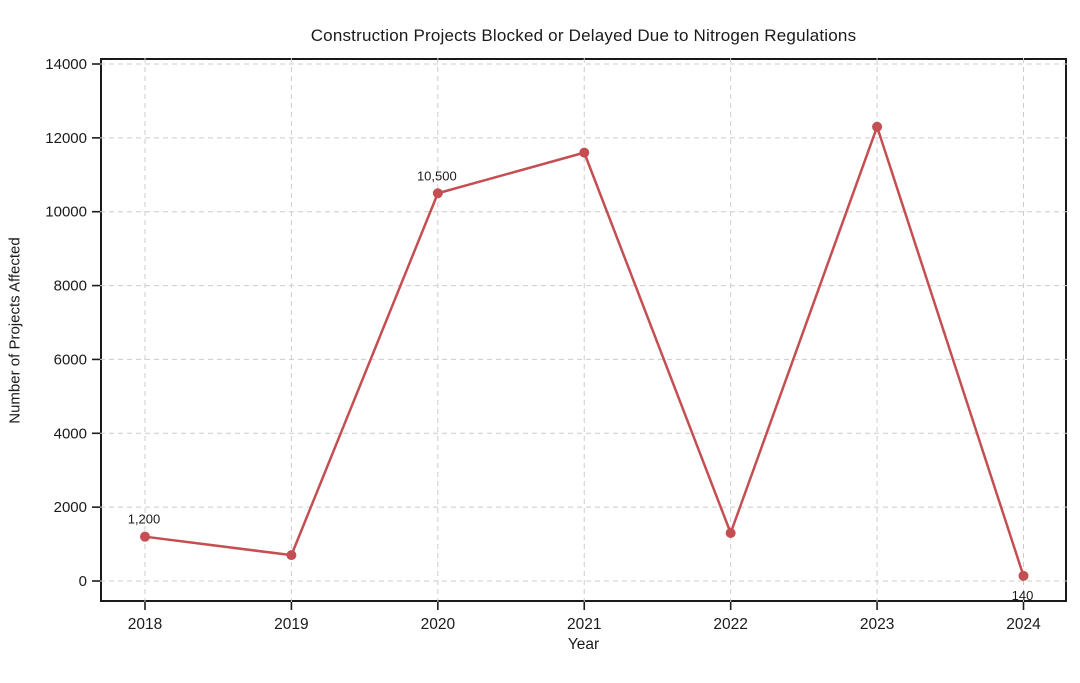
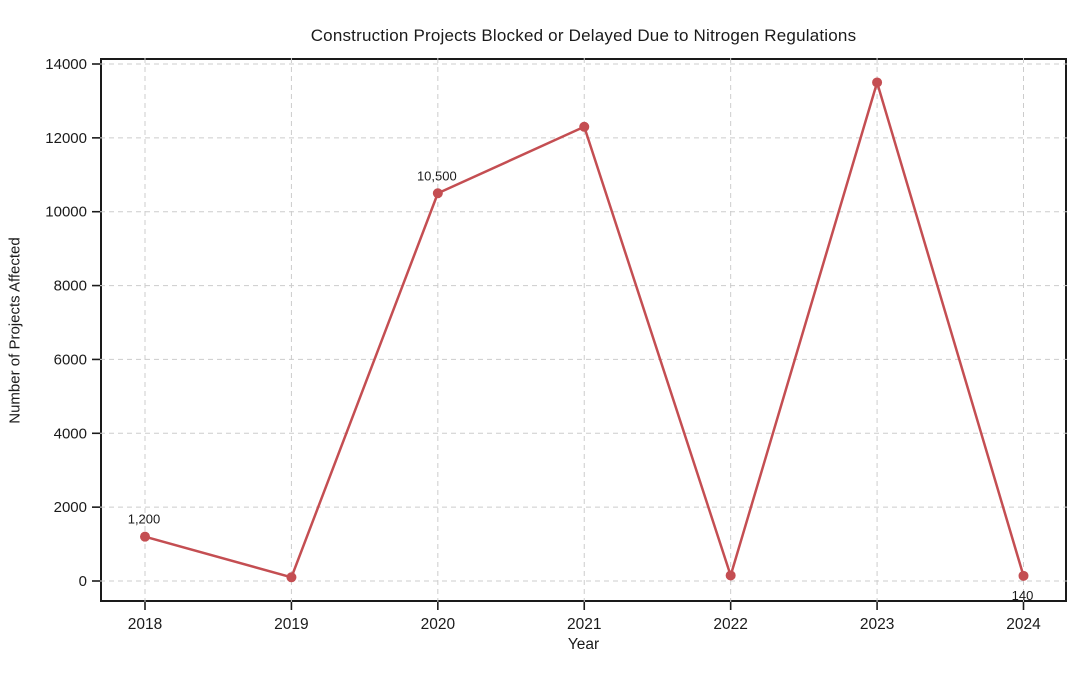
2019: 700 -> 100
2021: 11600 -> 12300
2022: 1300 -> 200
2023: 12300 -> 13500
